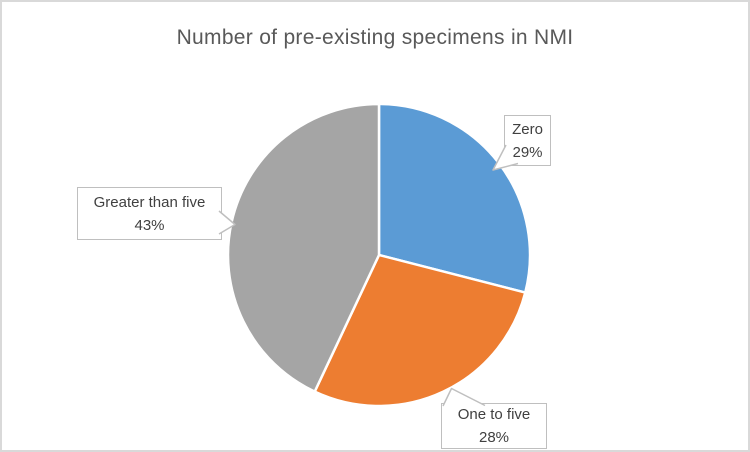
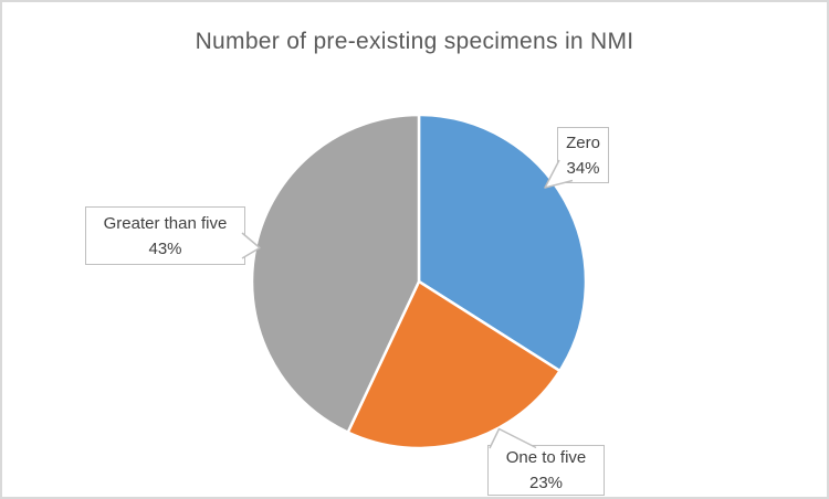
Zero: 29% -> 34%
One to five: 28% -> 23%
